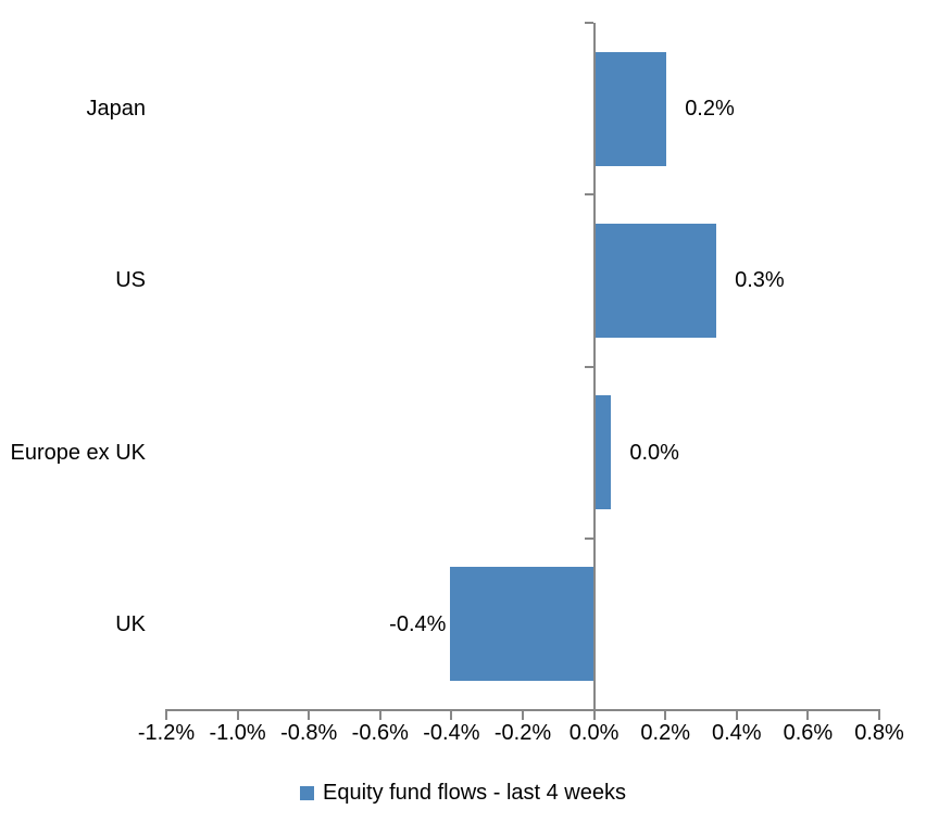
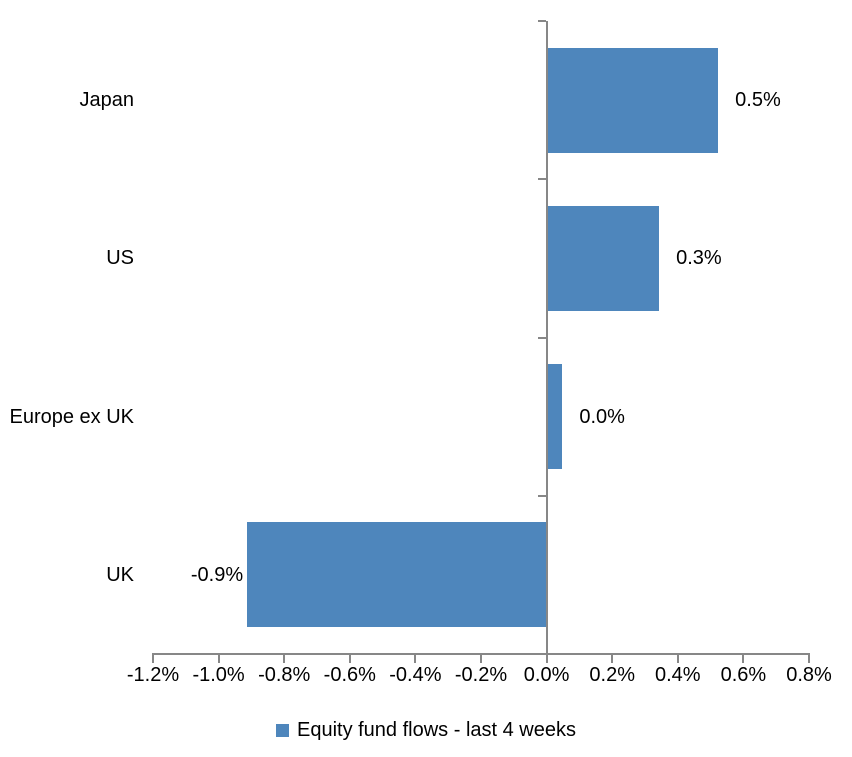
Japan: 0.2% -> 0.5%
UK: -0.4% -> -0.9%
